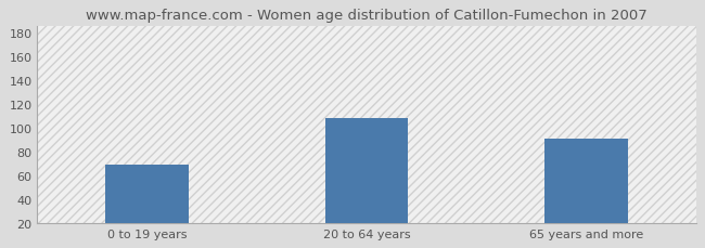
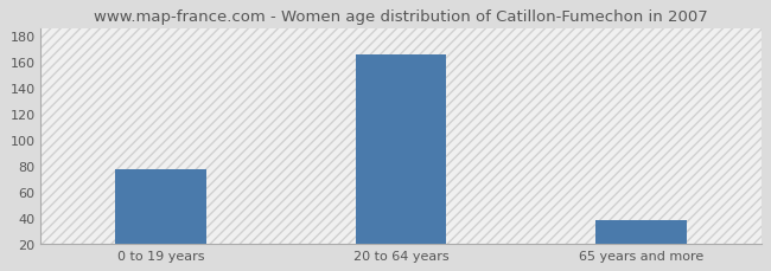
0 to 19 years: 69 -> 77
20 to 64 years: 108 -> 165
65 years and more: 91 -> 38
